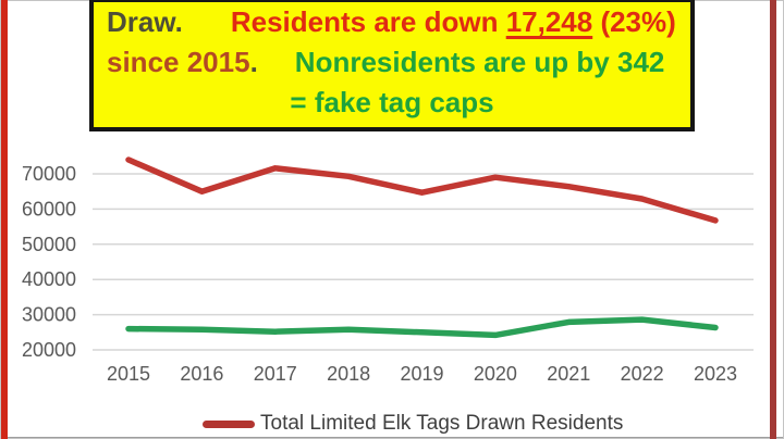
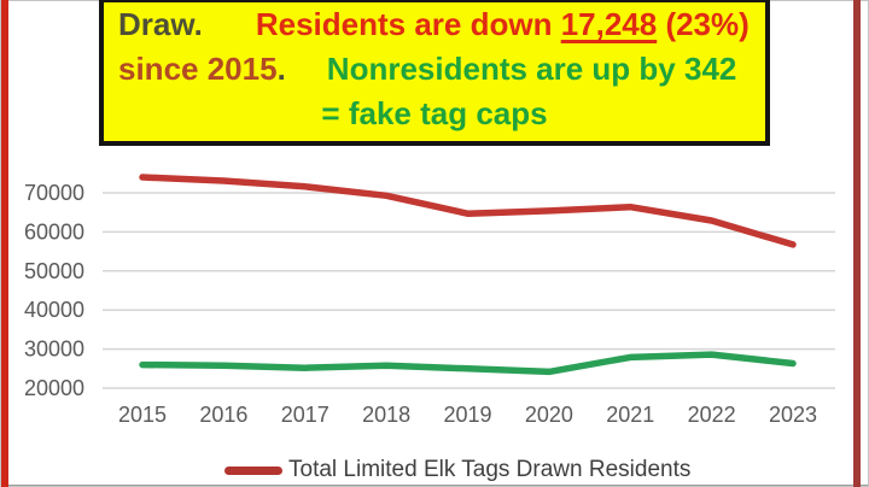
Total Limited Elk Tags Drawn Residents/2016: 65000 -> 73000
Total Limited Elk Tags Drawn Residents/2020: 69000 -> 65000
